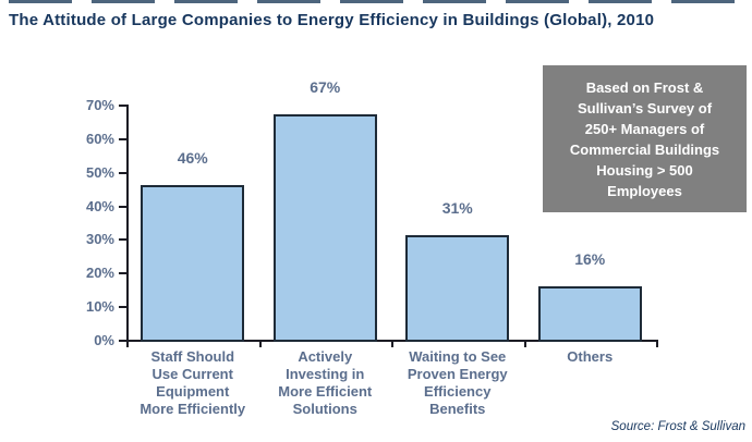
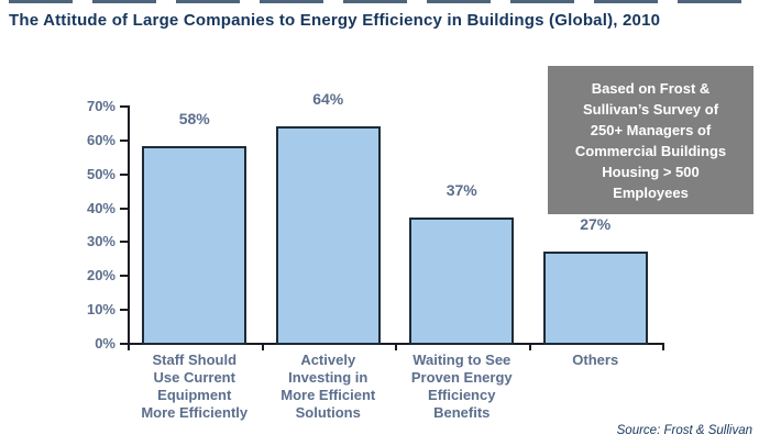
Staff Should Use Current Equipment More Efficiently: 46% -> 58%
Actively Investing in More Efficient Solutions: 67% -> 64%
Waiting to See Proven Energy Efficiency Benefits: 31% -> 37%
Others: 16% -> 27%
